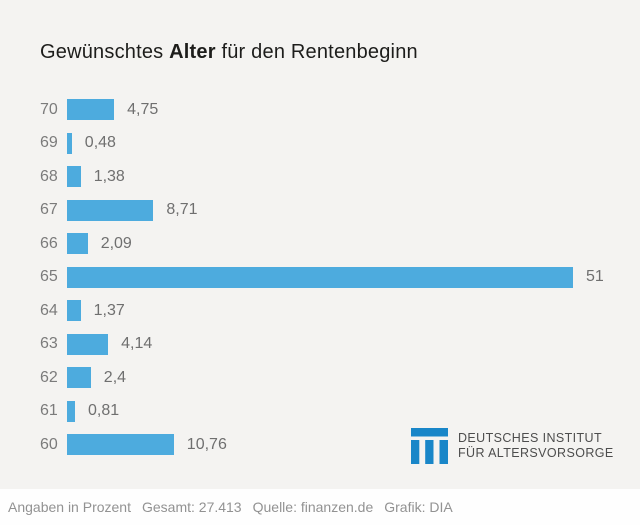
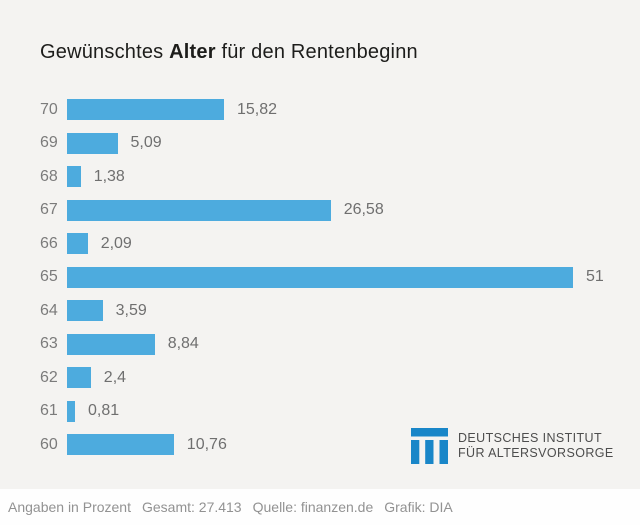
70: 4,75 -> 15,82
69: 0,48 -> 5,09
67: 8,71 -> 26,58
64: 1,37 -> 3,59
63: 4,14 -> 8,84
